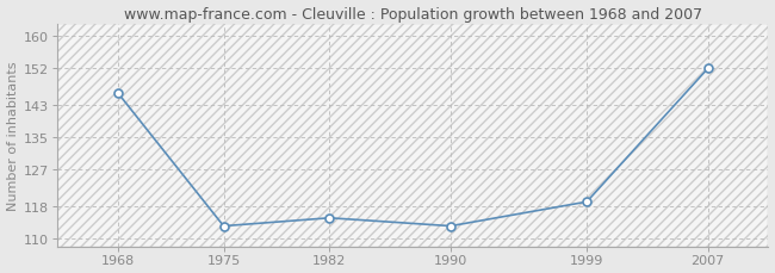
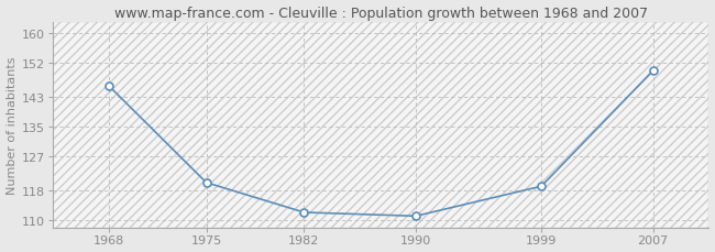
1975: 113 -> 120
1982: 115 -> 112
1990: 113 -> 111
2007: 152 -> 150
